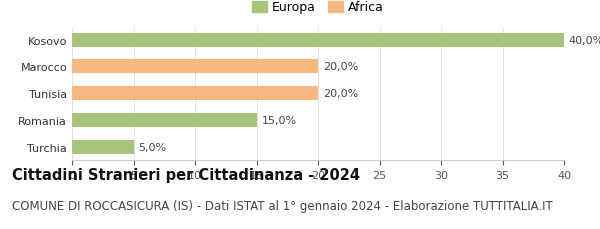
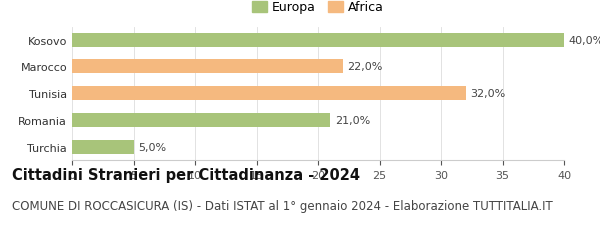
Marocco: 20,0% -> 22,0%
Tunisia: 20,0% -> 32,0%
Romania: 15,0% -> 21,0%
